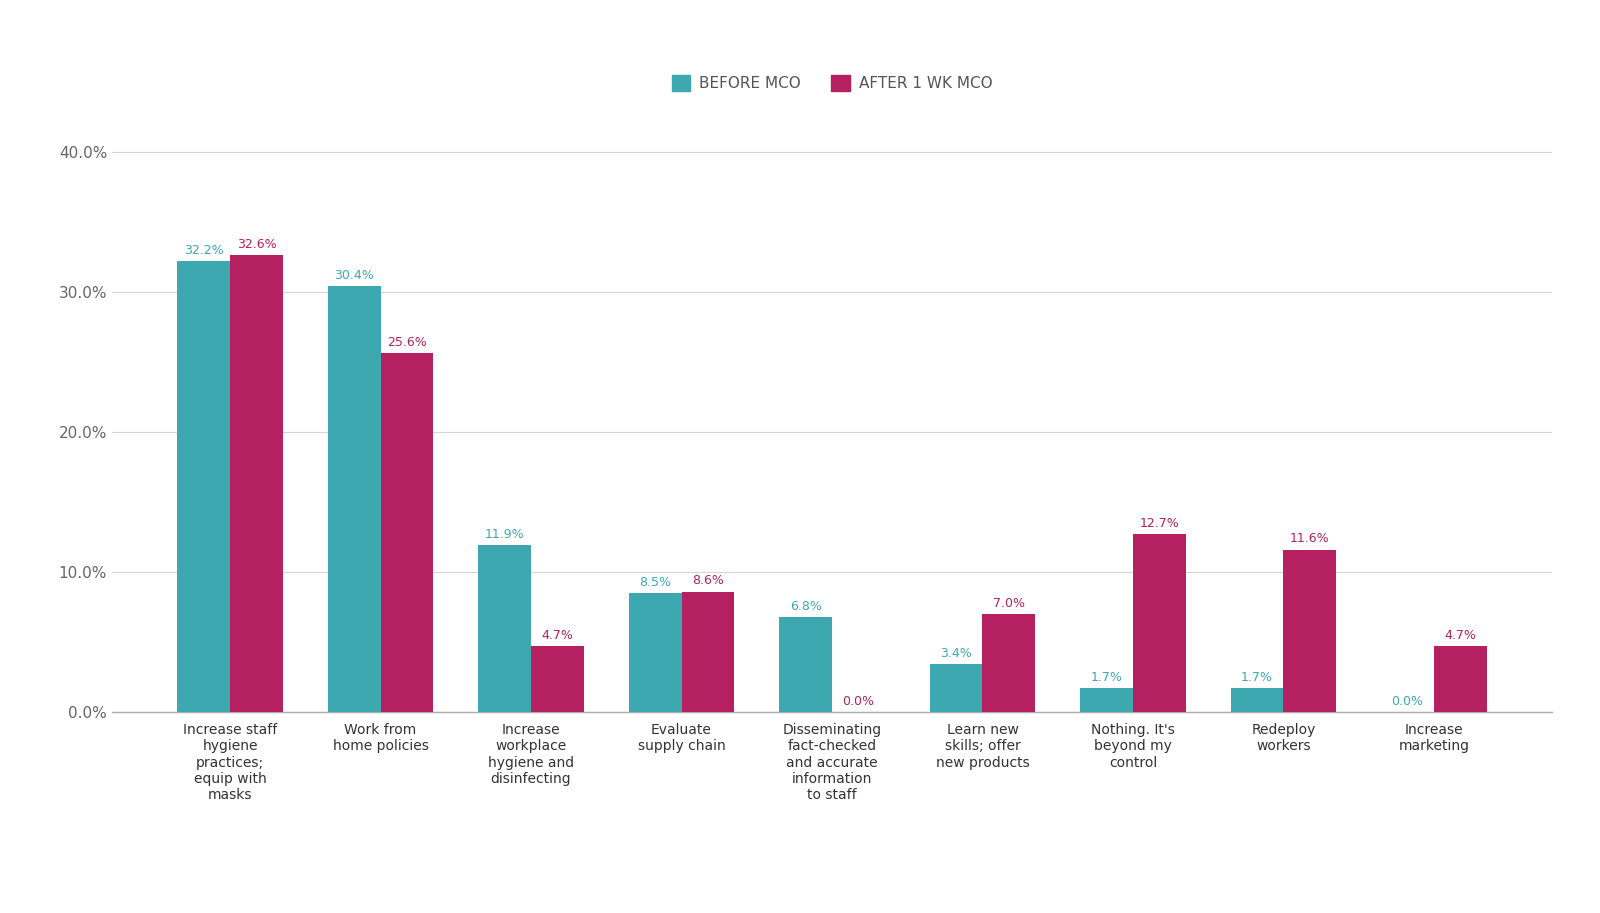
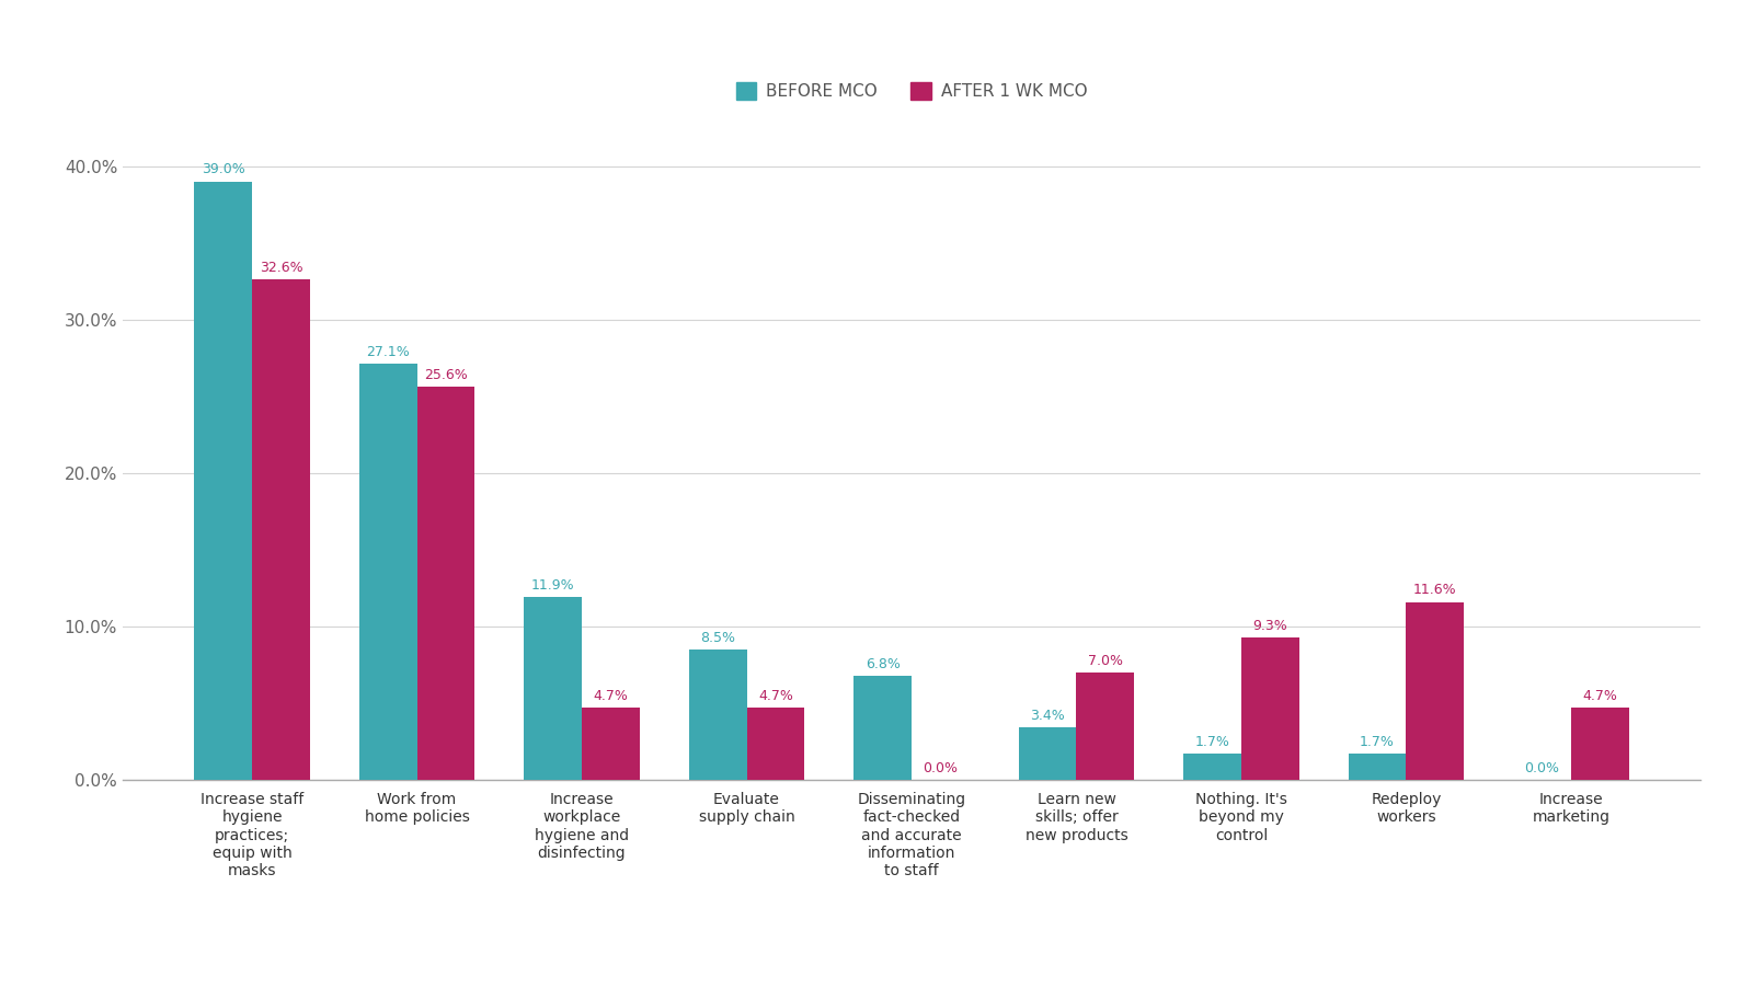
BEFORE MCO/Increase staff hygiene practices; equip with masks: 32.2% -> 39.0%
BEFORE MCO/Work from home policies: 30.4% -> 27.1%
AFTER 1 WK MCO/Evaluate supply chain: 8.6% -> 4.7%
AFTER 1 WK MCO/Nothing. It's beyond my control: 12.7% -> 9.3%
